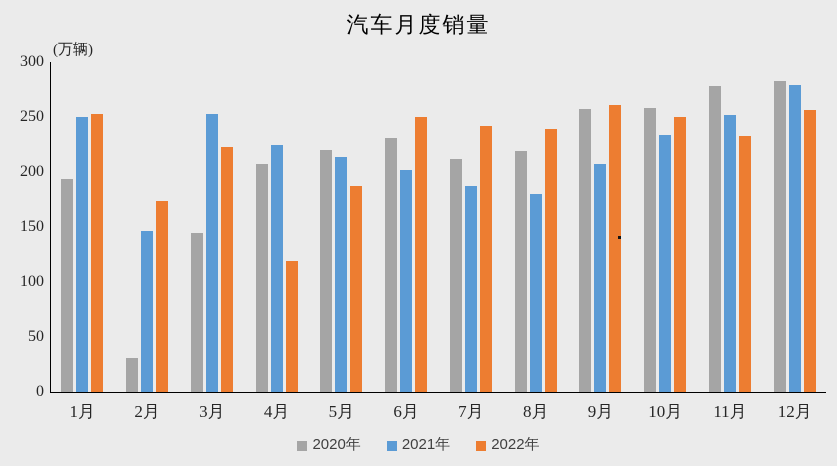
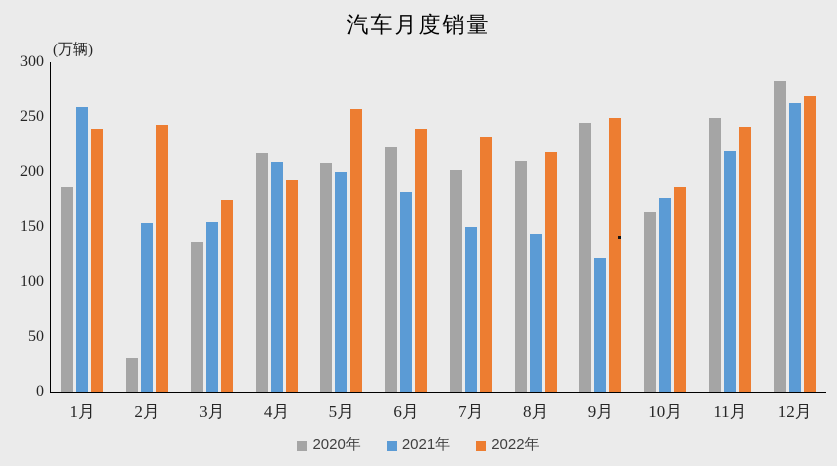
2020年/1月: 194 -> 186
2021年/1月: 250 -> 259
2022年/1月: 253 -> 239
2021年/2月: 146 -> 154
2022年/2月: 174 -> 243
2020年/3月: 145 -> 136
2021年/3月: 253 -> 155
2022年/3月: 223 -> 175
2020年/4月: 207 -> 217
2021年/4月: 225 -> 209
2022年/4月: 119 -> 193
2020年/5月: 220 -> 208
2021年/5月: 214 -> 200
2022年/5月: 187 -> 257
2020年/6月: 231 -> 223
2021年/6月: 202 -> 182
2022年/6月: 250 -> 239
2020年/7月: 212 -> 202
2021年/7月: 187 -> 150
2022年/7月: 242 -> 232
2020年/8月: 219 -> 210
2021年/8月: 180 -> 144
2022年/8月: 239 -> 218
2020年/9月: 257 -> 245
2021年/9月: 207 -> 122
2022年/9月: 261 -> 249
2020年/10月: 258 -> 164
2021年/10月: 234 -> 176
2022年/10月: 250 -> 186
2020年/11月: 278 -> 249
2021年/11月: 252 -> 219
2022年/11月: 233 -> 241
2021年/12月: 279 -> 263
2022年/12月: 256 -> 269
